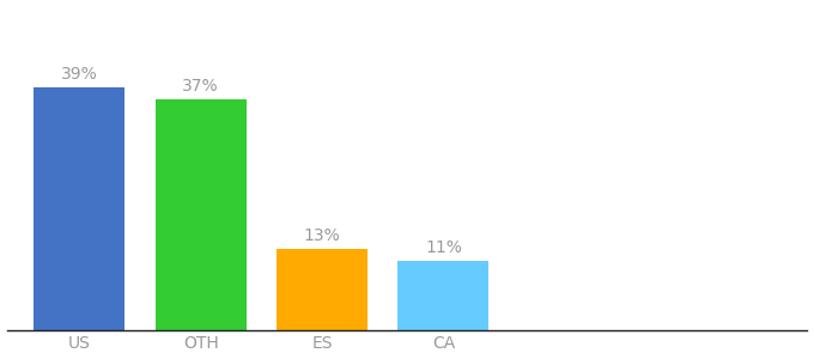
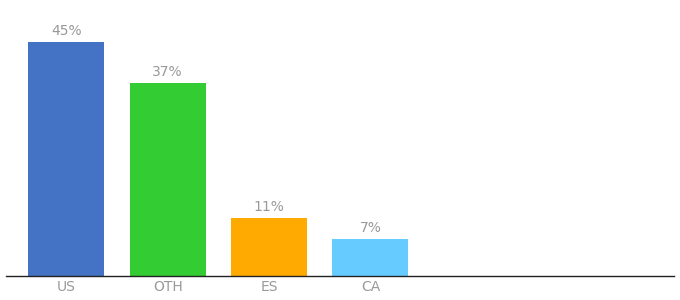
US: 39% -> 45%
ES: 13% -> 11%
CA: 11% -> 7%
